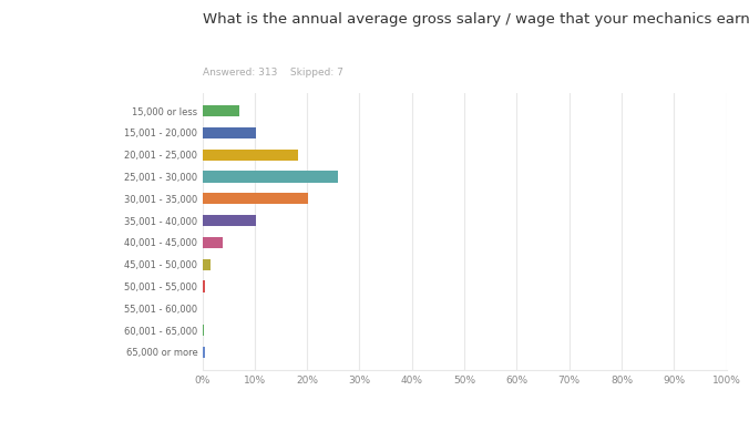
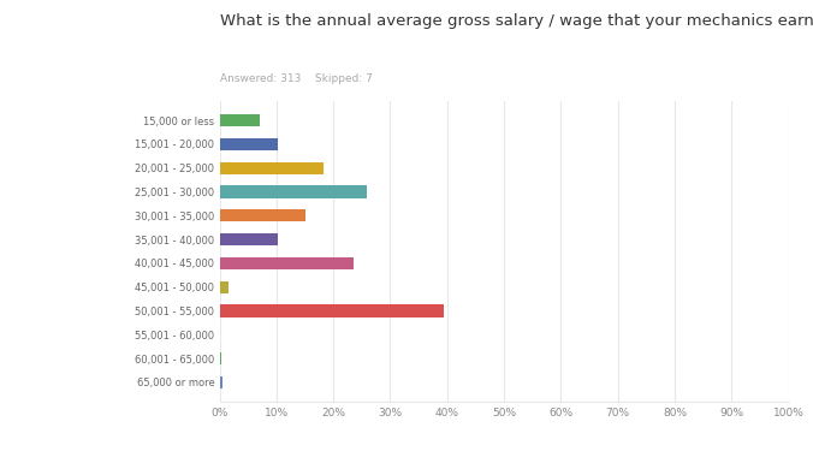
30,001 - 35,000: 20.1% -> 15.0%
40,001 - 45,000: 3.8% -> 23.5%
50,001 - 55,000: 0.6% -> 39.5%
